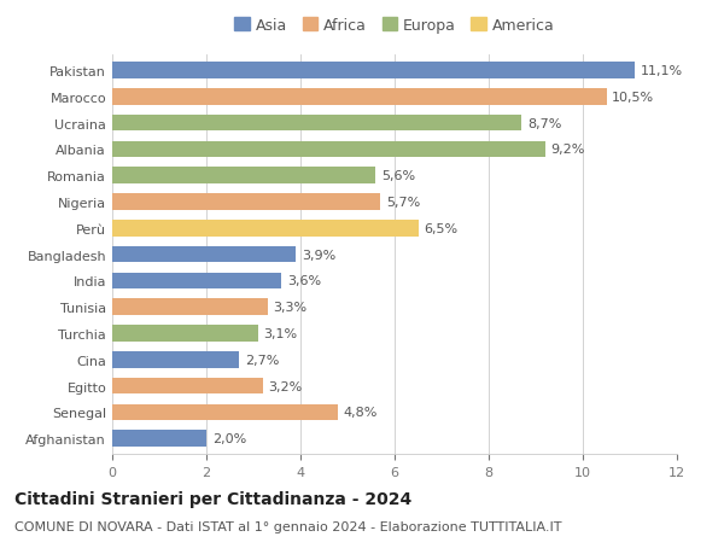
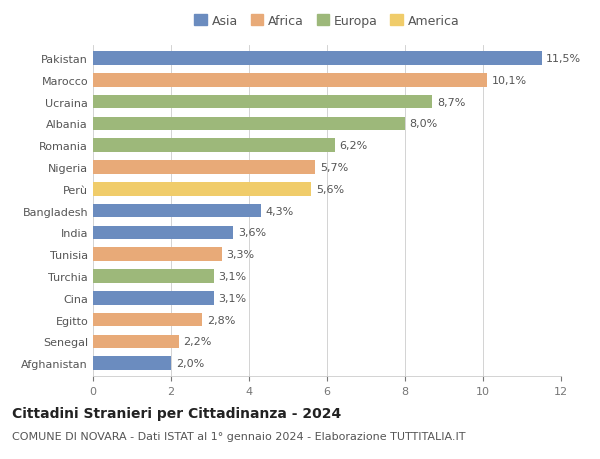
Pakistan: 11,1% -> 11,5%
Marocco: 10,5% -> 10,1%
Albania: 9,2% -> 8,0%
Romania: 5,6% -> 6,2%
Perù: 6,5% -> 5,6%
Bangladesh: 3,9% -> 4,3%
Cina: 2,7% -> 3,1%
Egitto: 3,2% -> 2,8%
Senegal: 4,8% -> 2,2%
